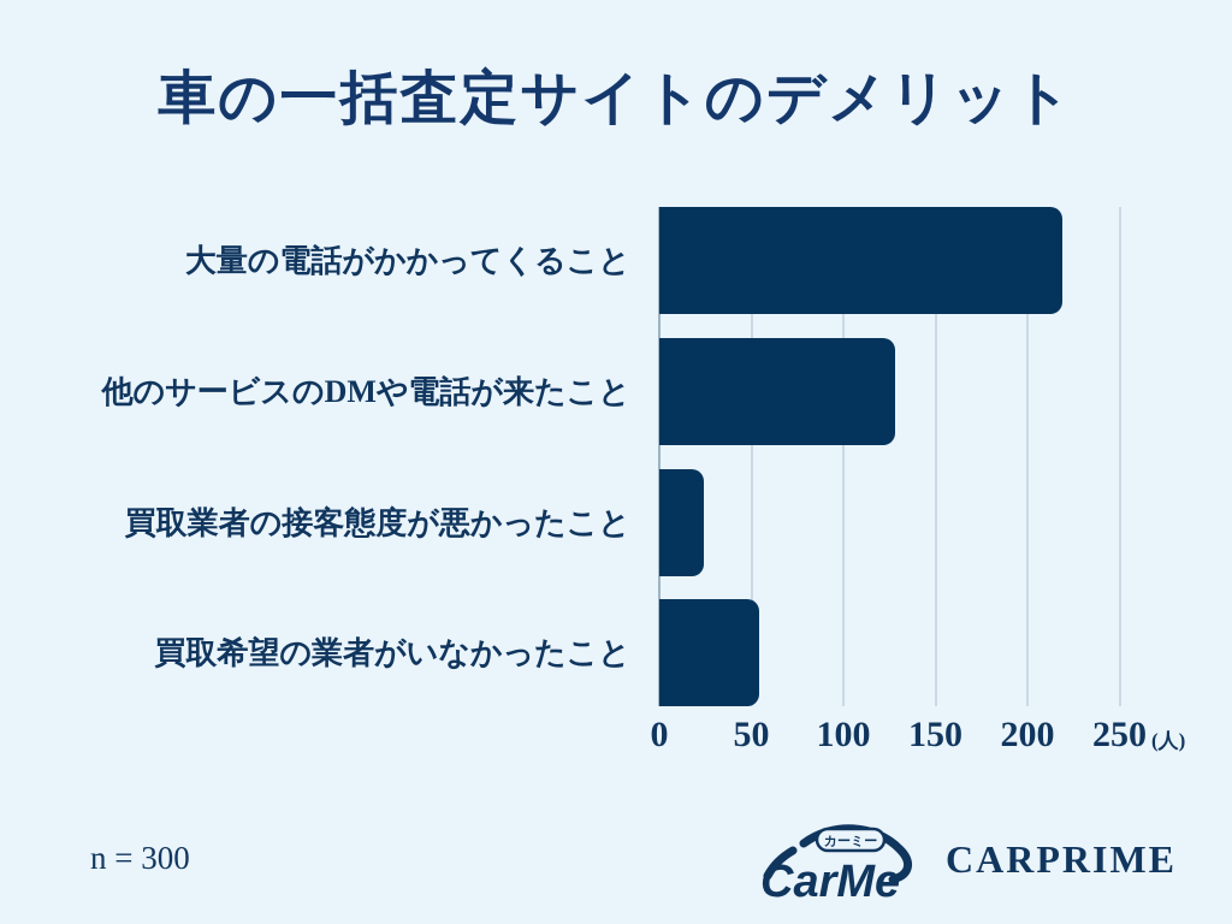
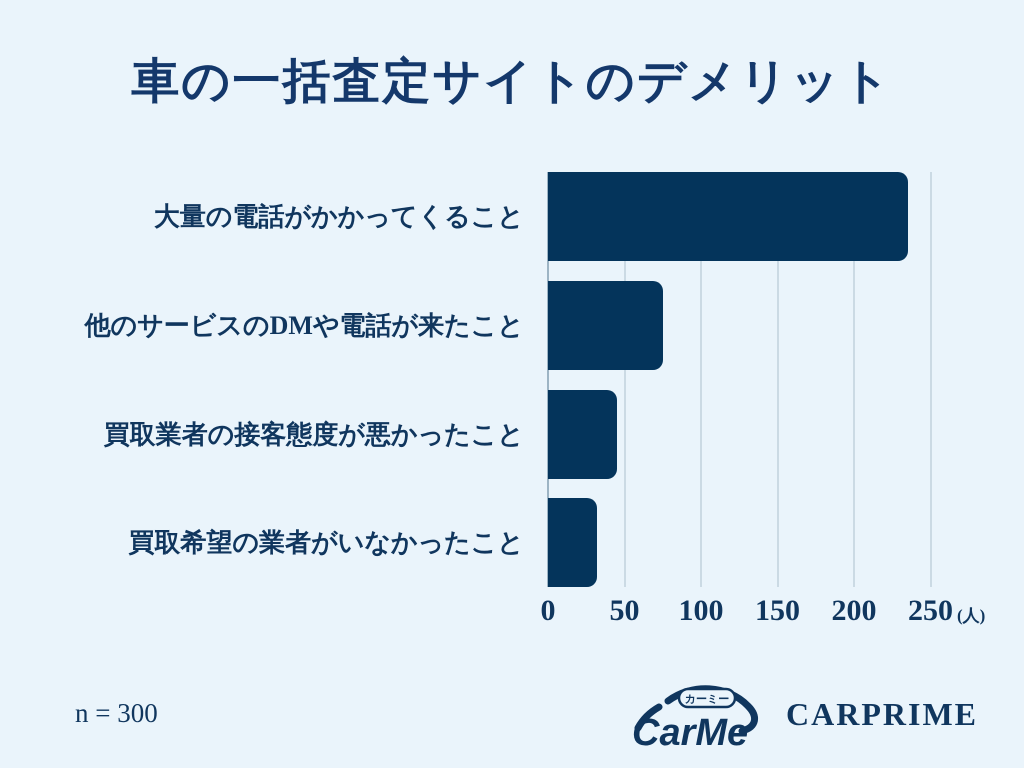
大量の電話がかかってくること: 219 -> 235
他のサービスのDMや電話が来たこと: 128 -> 75
買取業者の接客態度が悪かったこと: 24 -> 45
買取希望の業者がいなかったこと: 54 -> 32
